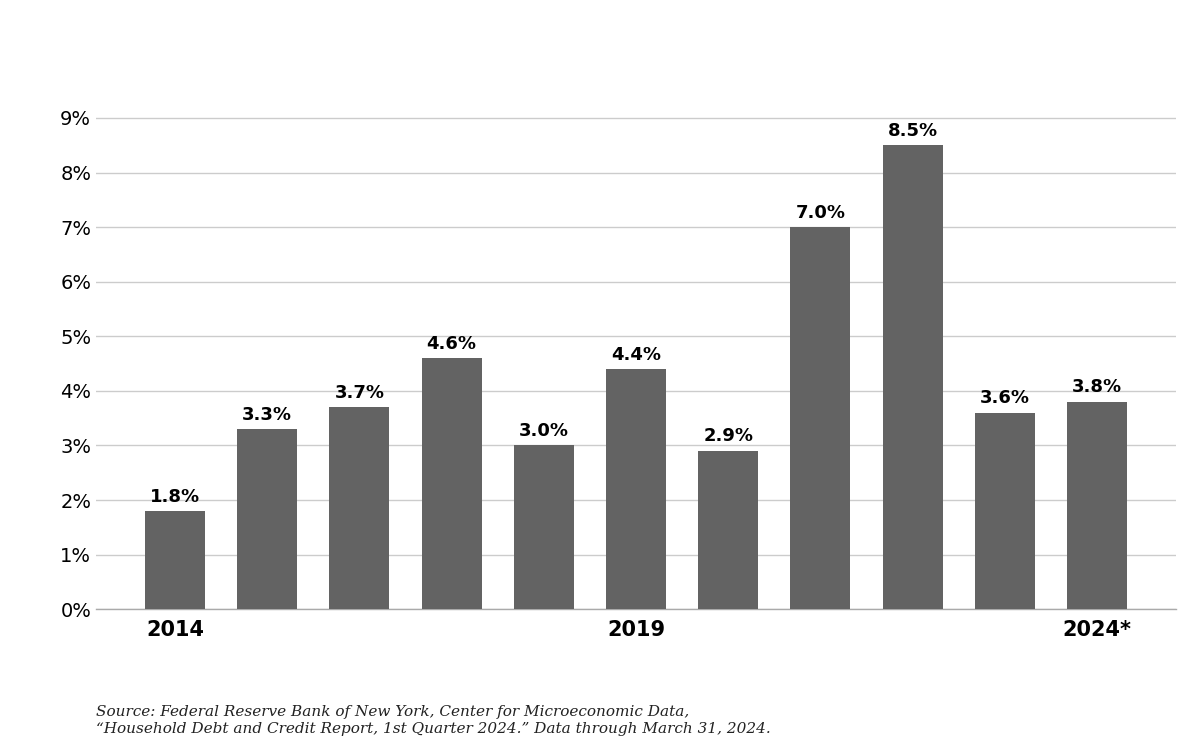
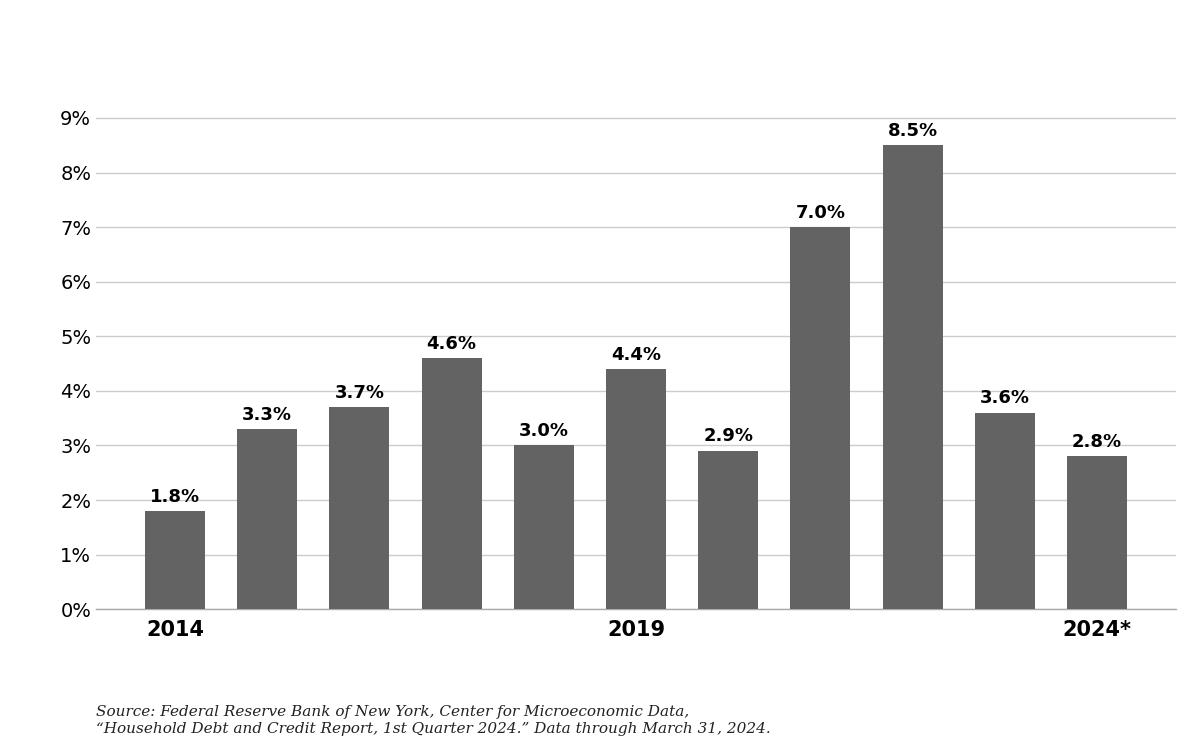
2024*: 3.8% -> 2.8%
